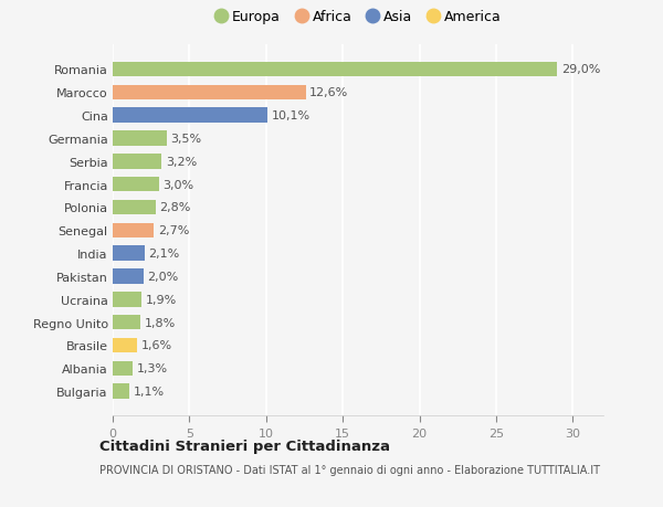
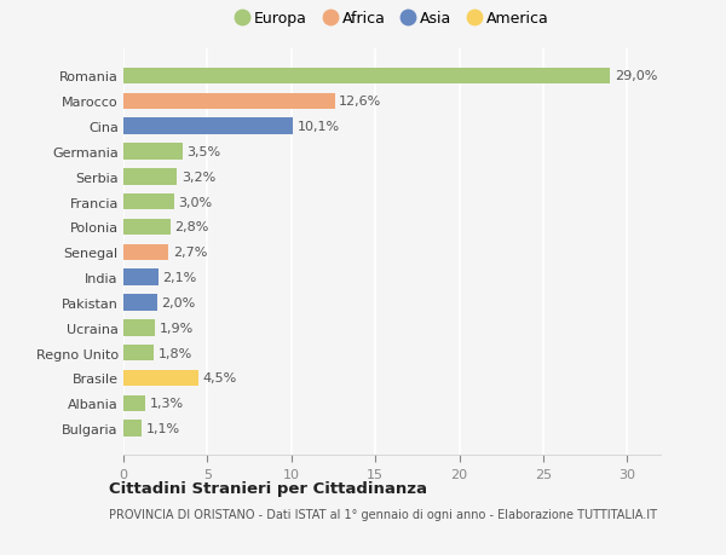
Brasile: 1,6% -> 4,5%
